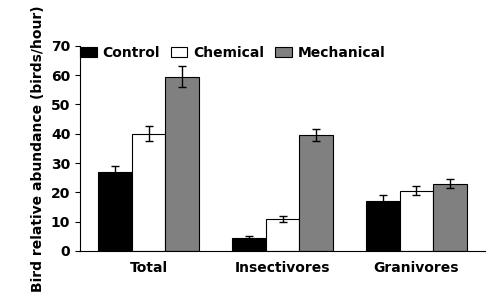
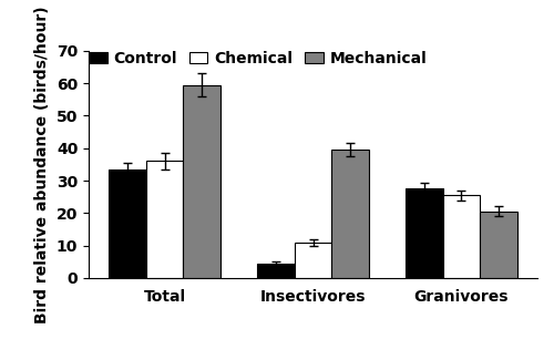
Control/Total: 27.0 -> 33.5
Chemical/Total: 40.0 -> 36.0
Control/Granivores: 17.0 -> 27.5
Chemical/Granivores: 20.5 -> 25.5
Mechanical/Granivores: 23.0 -> 20.5
